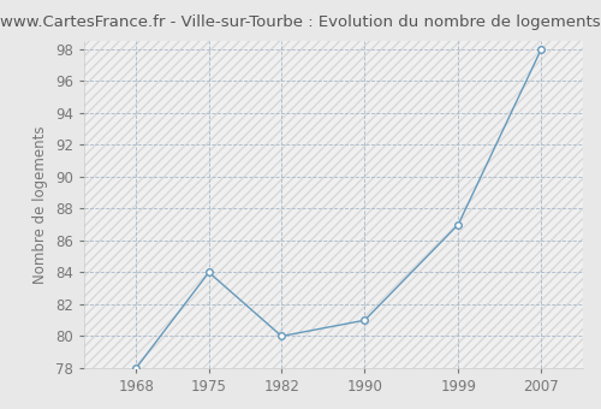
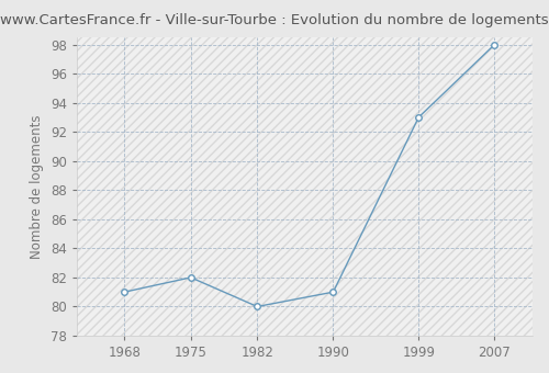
1968: 78 -> 81
1975: 84 -> 82
1999: 87 -> 93
